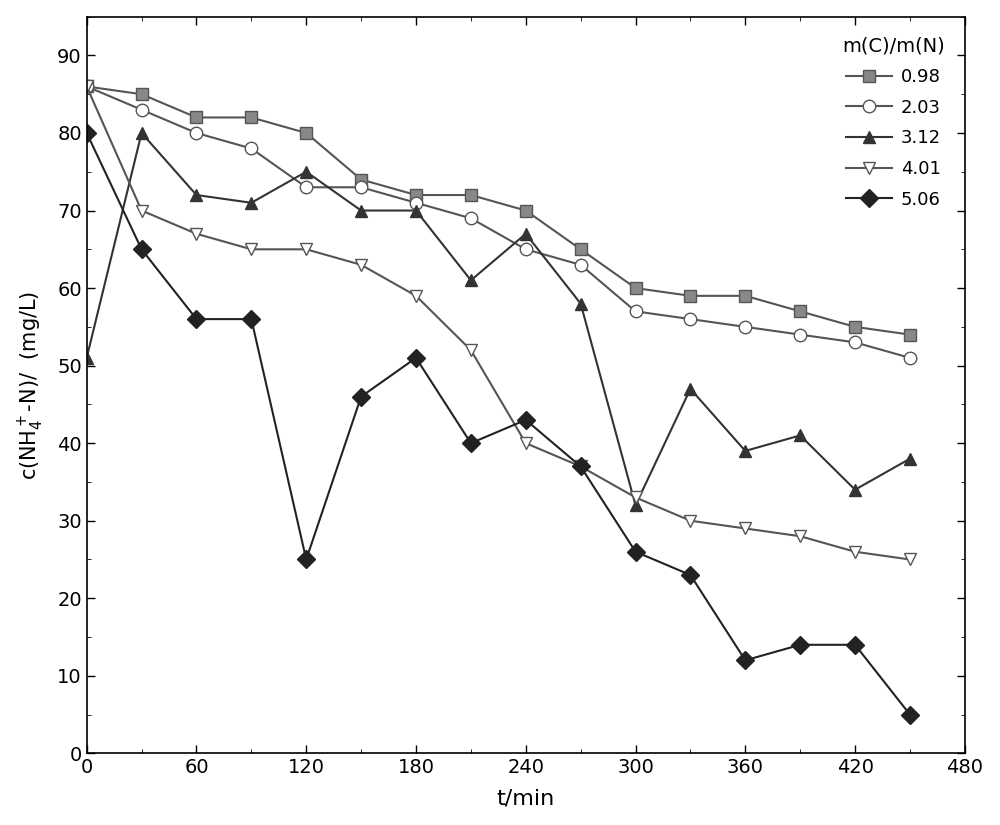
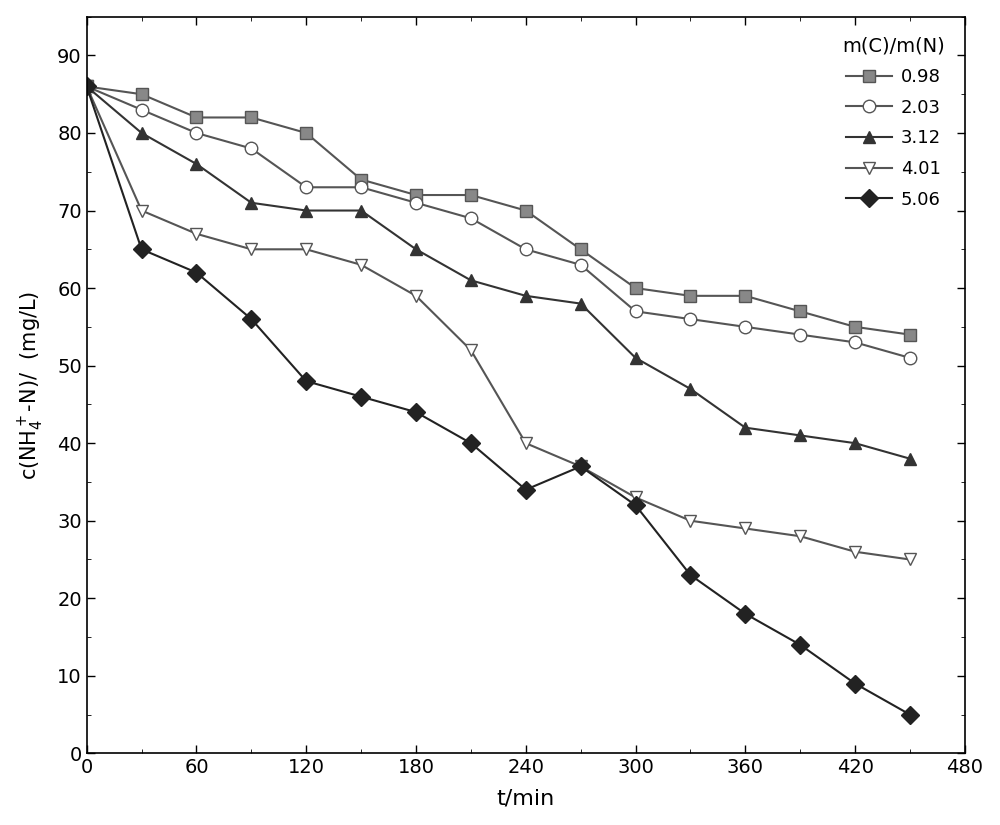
3.12/0: 51 -> 86
5.06/0: 80 -> 86
3.12/60: 72 -> 76
5.06/60: 56 -> 62
3.12/120: 75 -> 70
5.06/120: 25 -> 48
3.12/180: 70 -> 65
5.06/180: 51 -> 44
3.12/240: 67 -> 59
5.06/240: 43 -> 34
3.12/300: 32 -> 51
5.06/300: 26 -> 32
3.12/360: 39 -> 42
5.06/360: 12 -> 18
3.12/420: 34 -> 40
5.06/420: 14 -> 9
